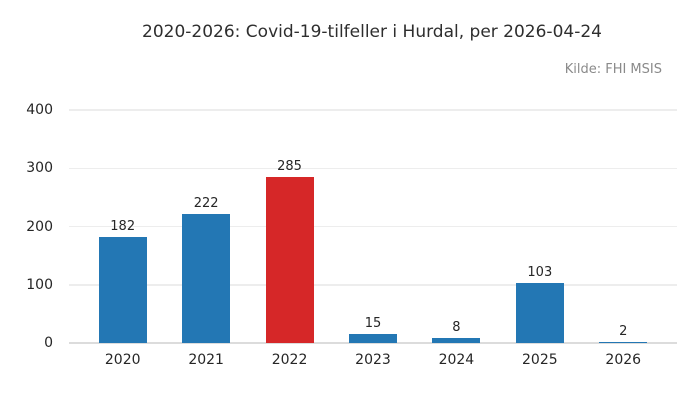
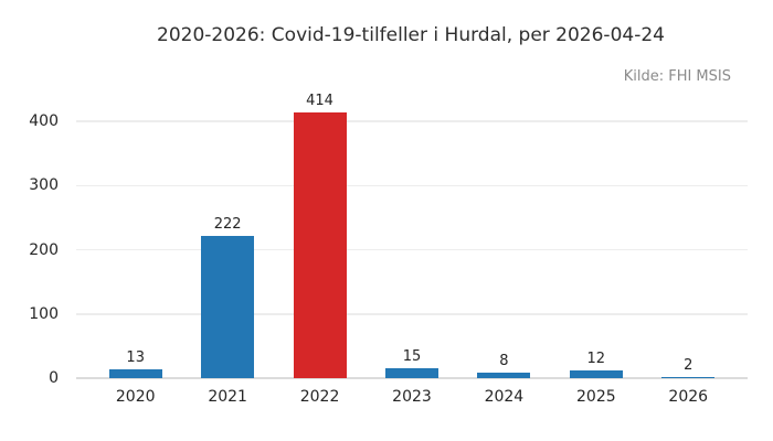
2020: 182 -> 13
2022: 285 -> 414
2025: 103 -> 12
